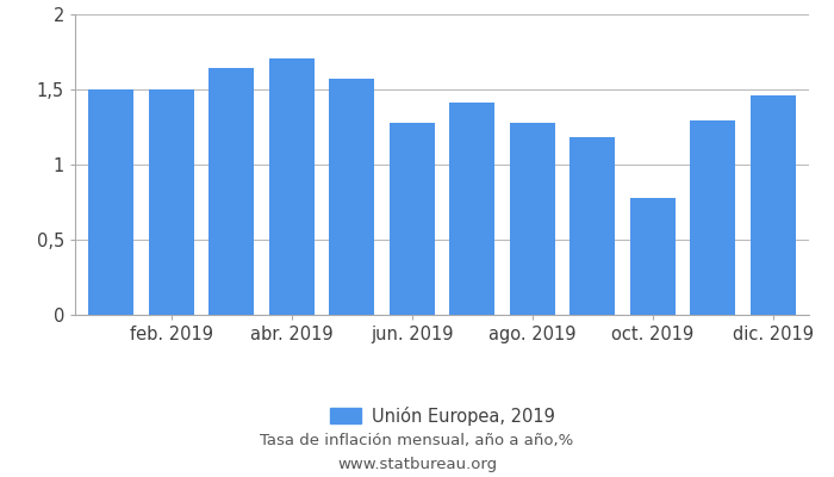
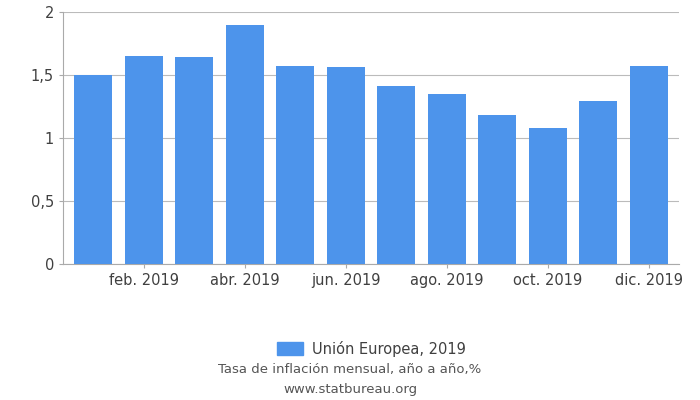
feb. 2019: 1,50 -> 1,65
abr. 2019: 1,71 -> 1,90
jun. 2019: 1,28 -> 1,56
ago. 2019: 1,28 -> 1,35
oct. 2019: 0,78 -> 1,08
dic. 2019: 1,46 -> 1,57
